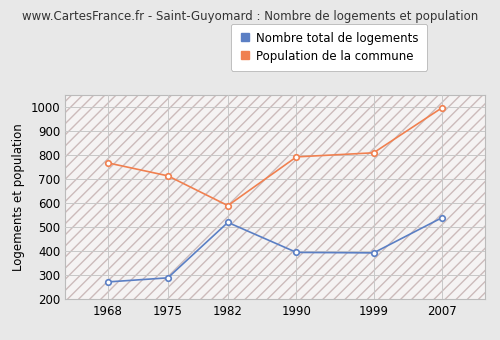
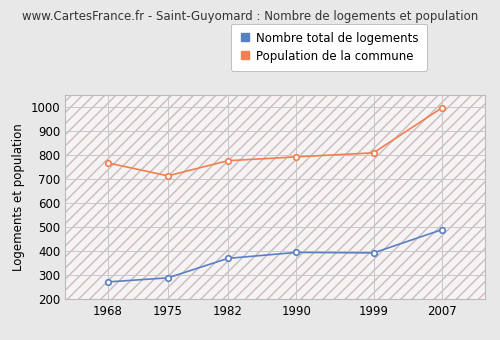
Nombre total de logements/1982: 520 -> 370
Population de la commune/1982: 590 -> 777
Nombre total de logements/2007: 540 -> 490
